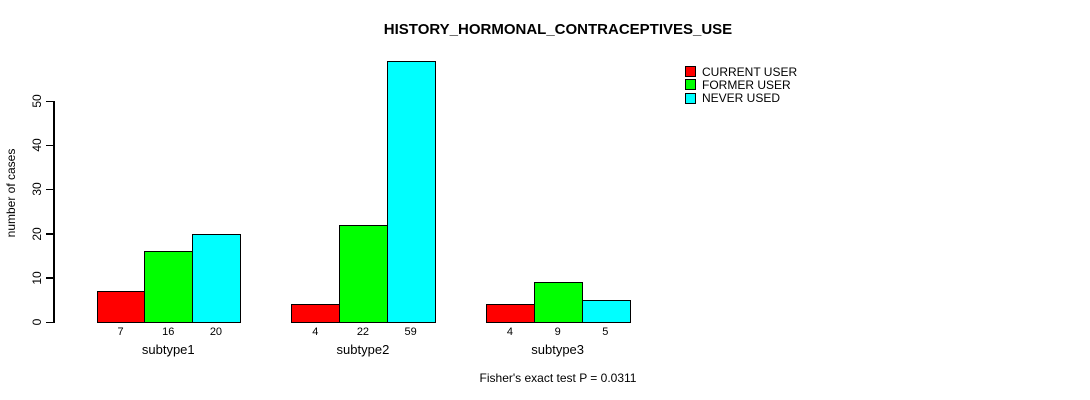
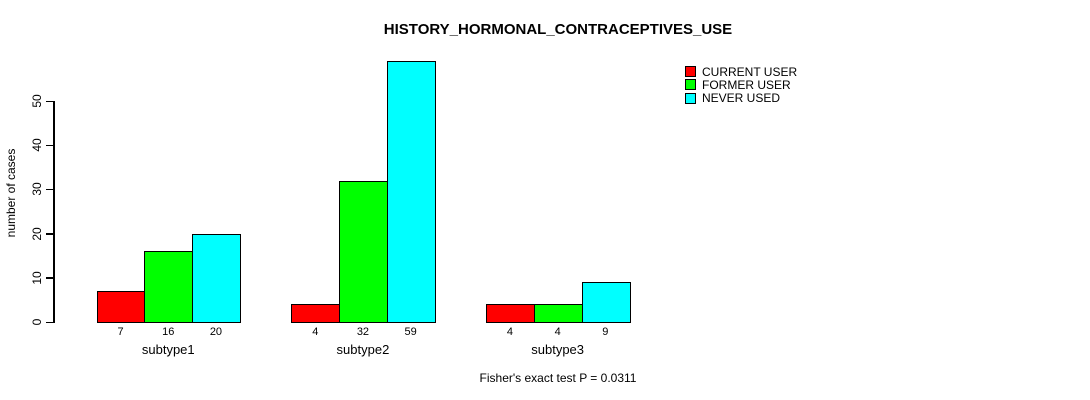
FORMER USER/subtype2: 22 -> 32
FORMER USER/subtype3: 9 -> 4
NEVER USED/subtype3: 5 -> 9
